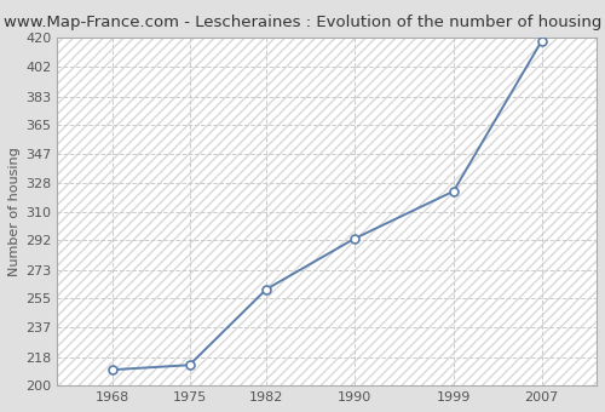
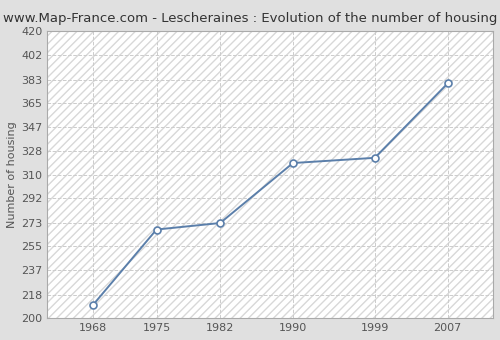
1975: 213 -> 268
1982: 261 -> 273
1990: 293 -> 319
2007: 418 -> 380
